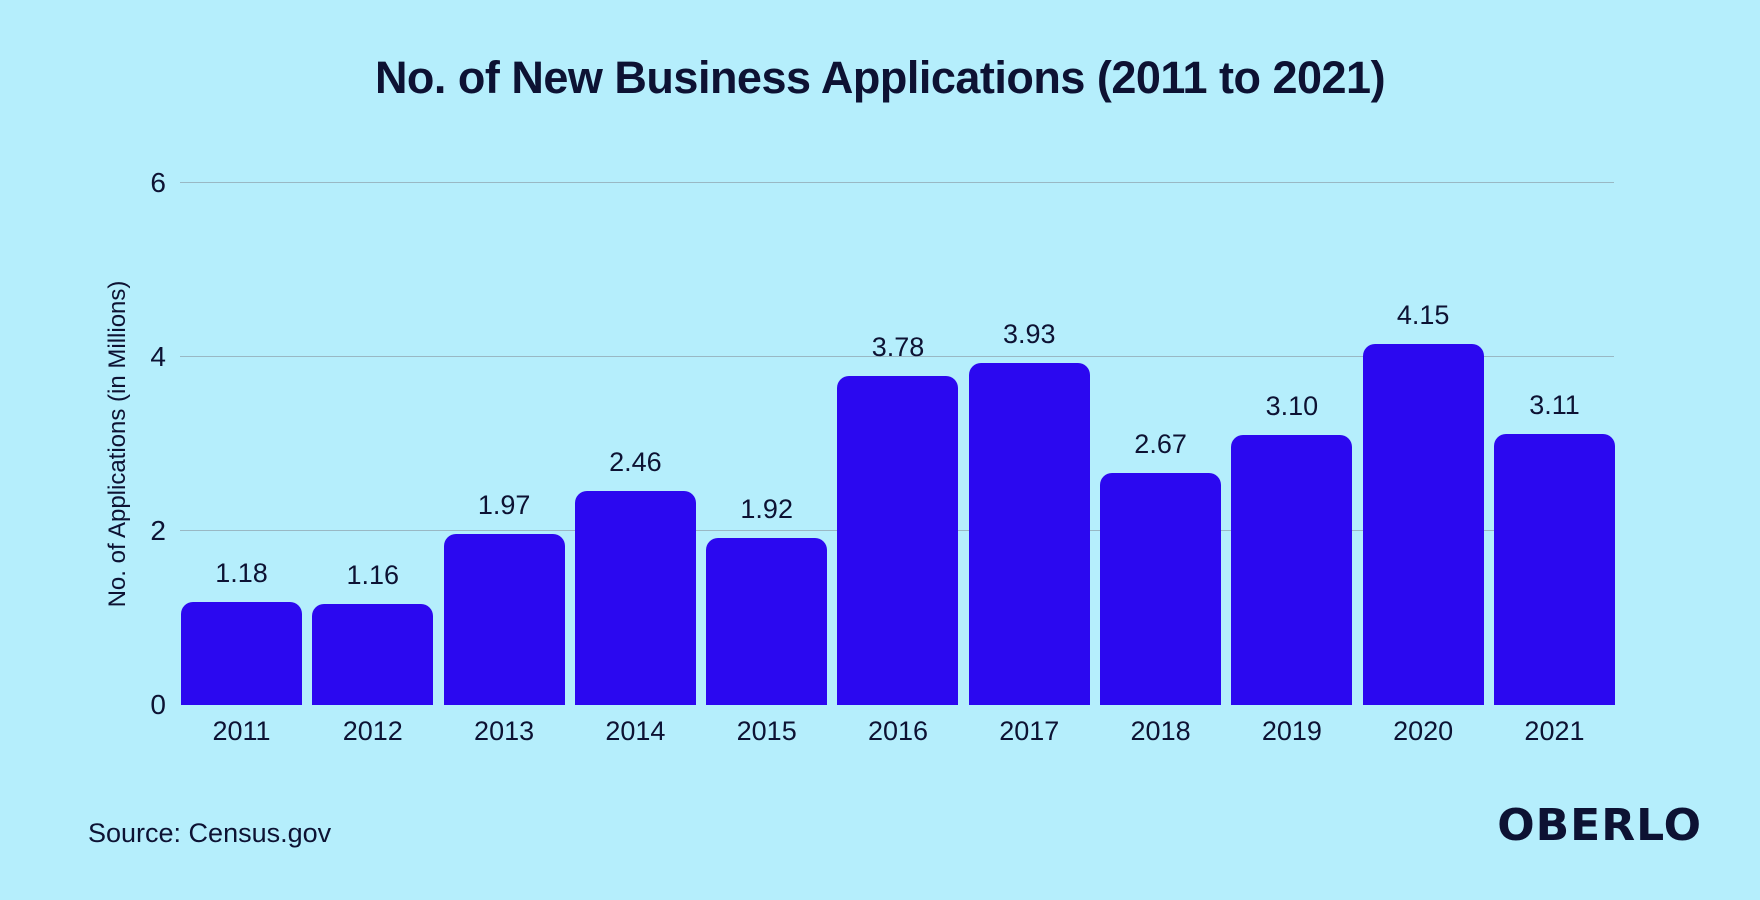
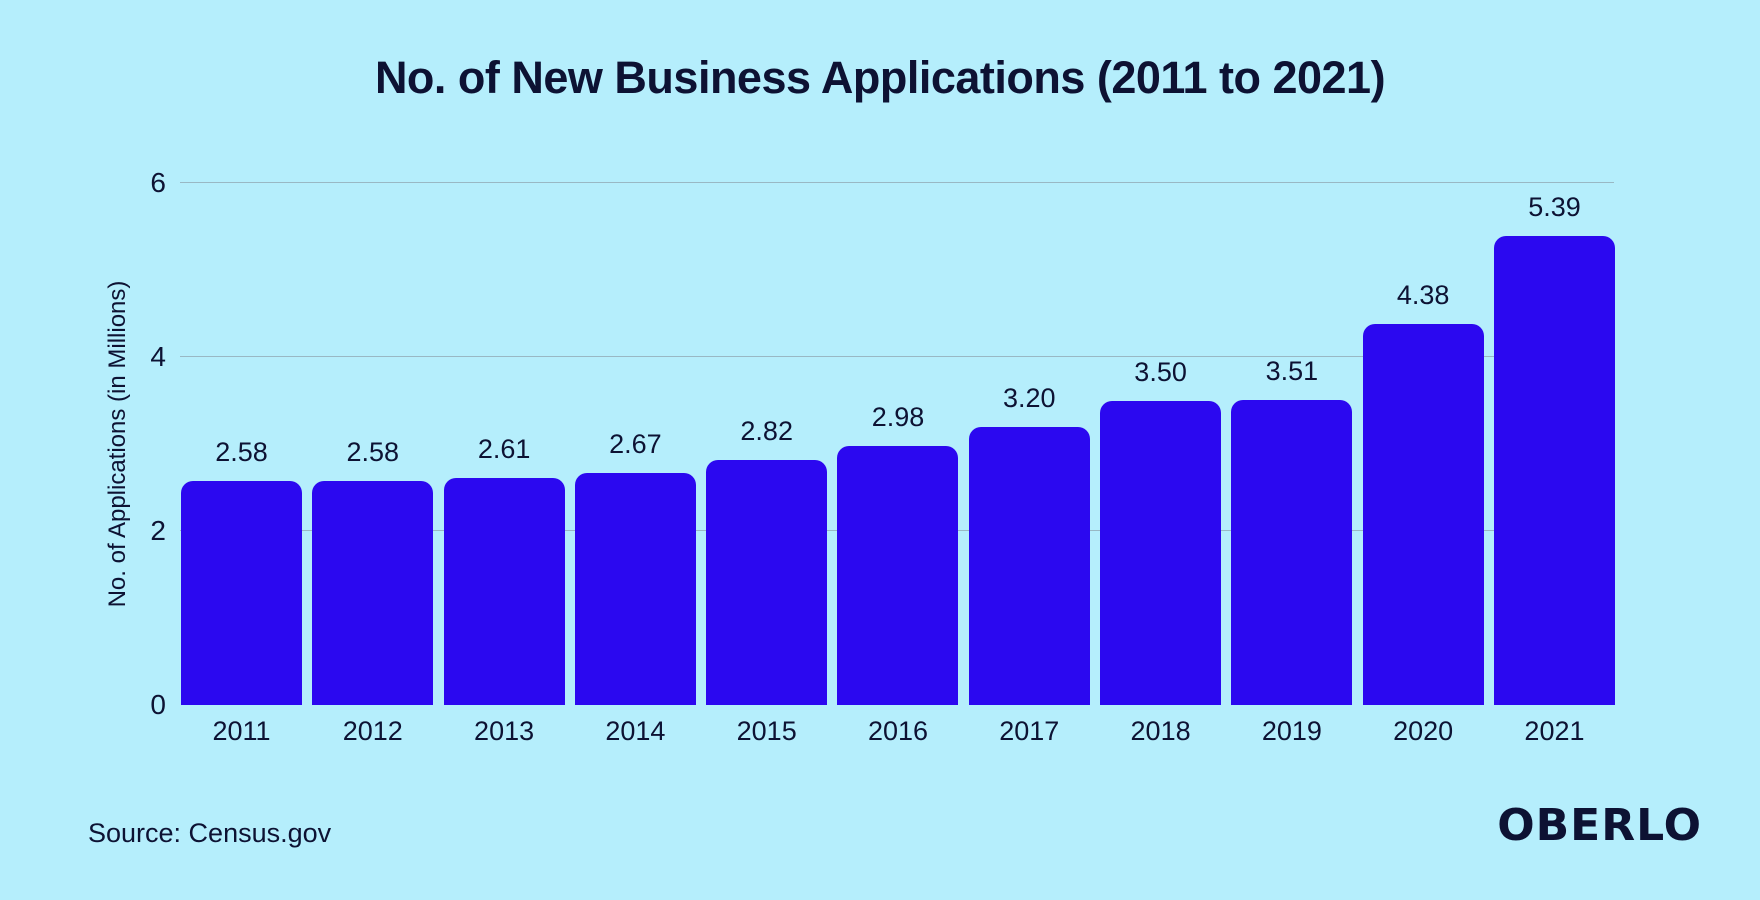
2011: 1.18 -> 2.58
2012: 1.16 -> 2.58
2013: 1.97 -> 2.61
2014: 2.46 -> 2.67
2015: 1.92 -> 2.82
2016: 3.78 -> 2.98
2017: 3.93 -> 3.20
2018: 2.67 -> 3.50
2019: 3.10 -> 3.51
2020: 4.15 -> 4.38
2021: 3.11 -> 5.39
